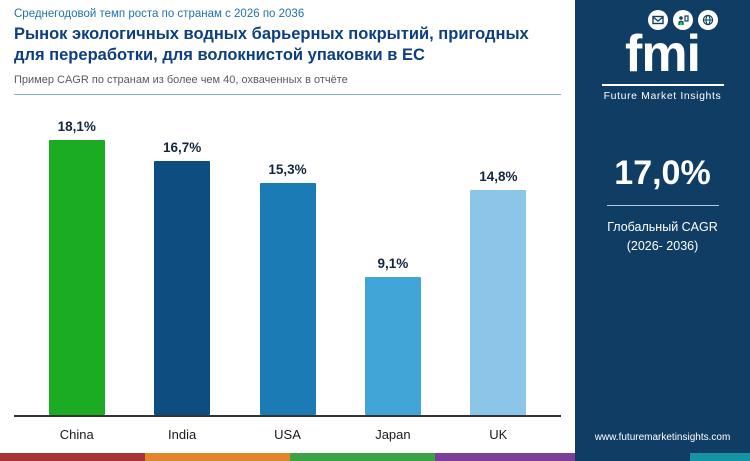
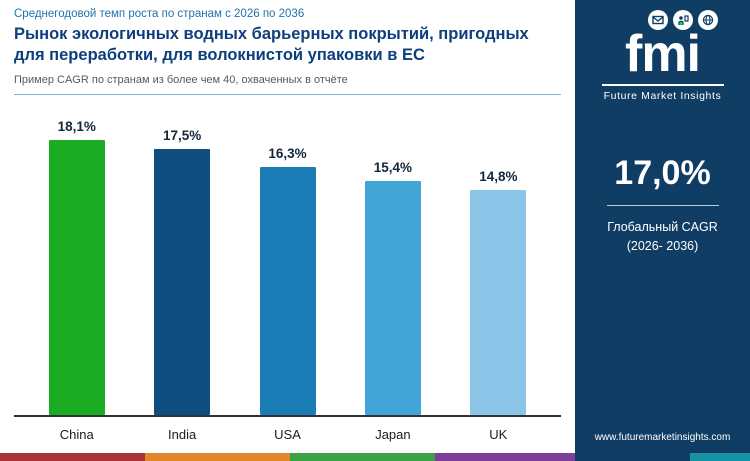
India: 16,7% -> 17,5%
USA: 15,3% -> 16,3%
Japan: 9,1% -> 15,4%
